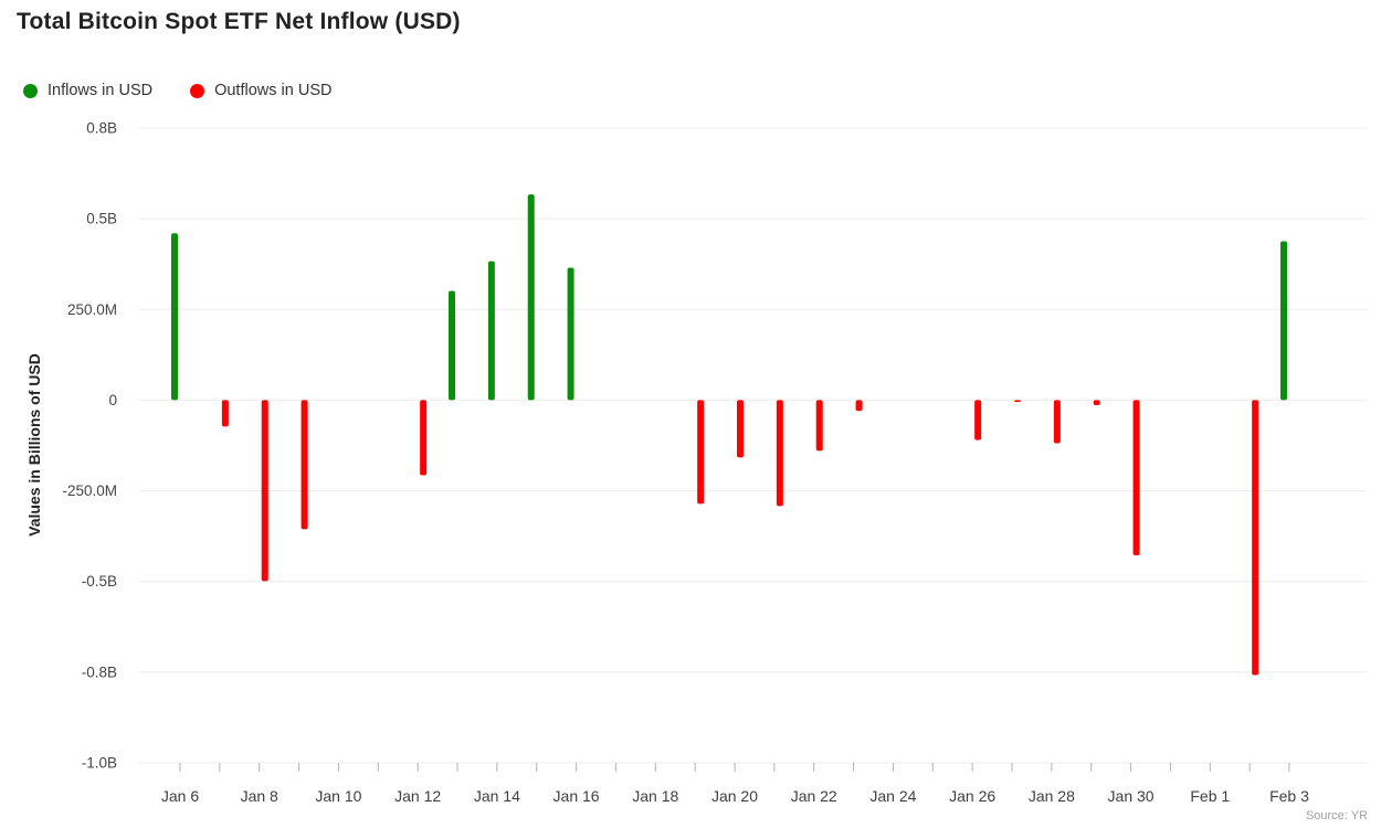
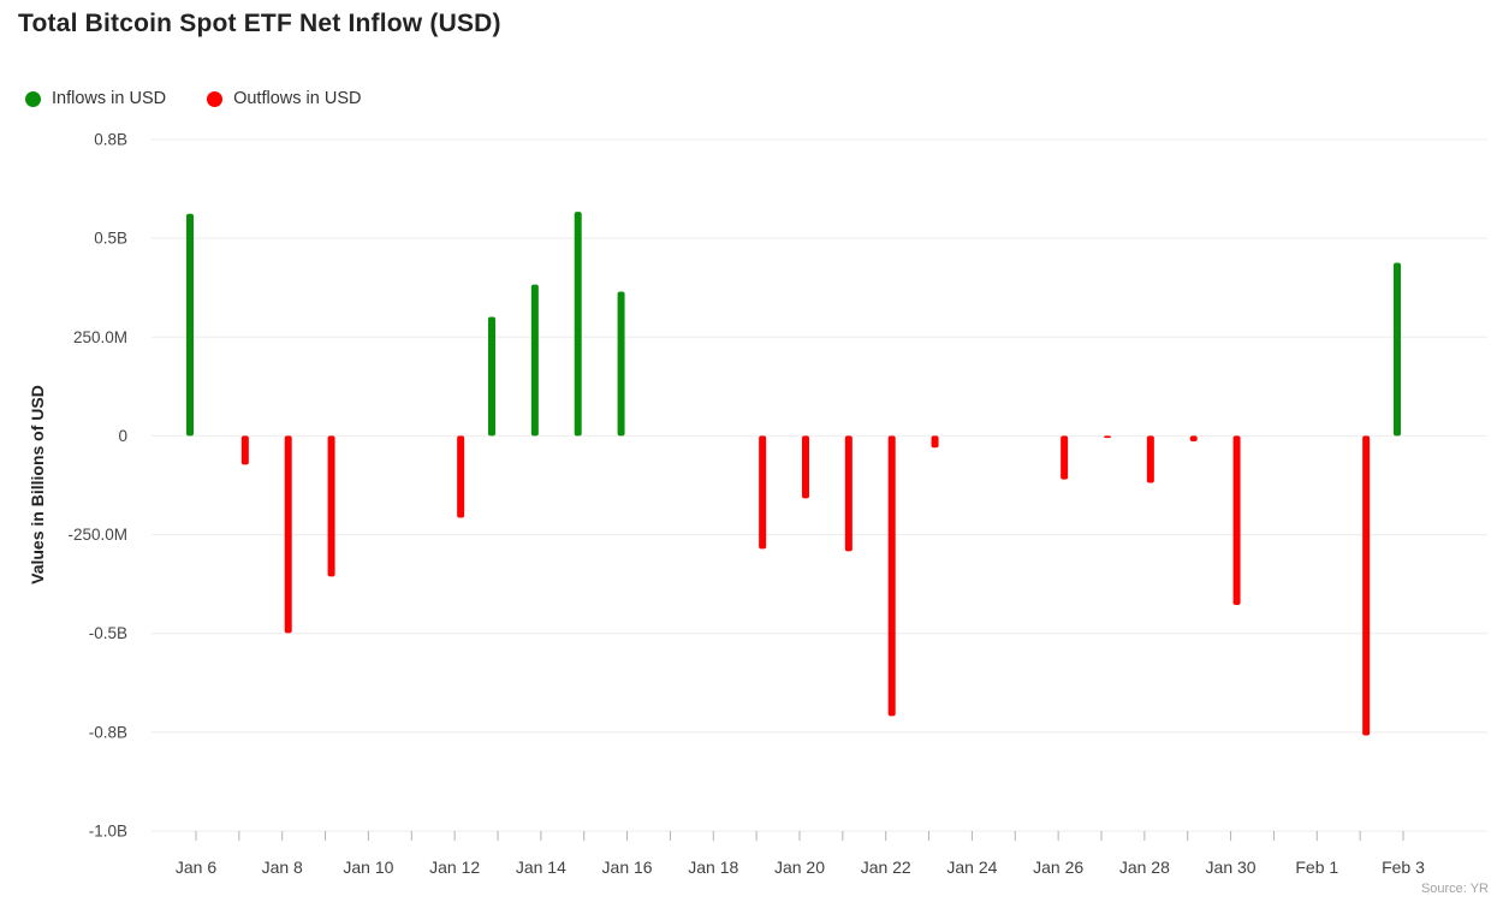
Inflows in USD/Jan 6: 0.46B -> 0.56B
Outflows in USD/Jan 22: -0.14B -> -0.71B
